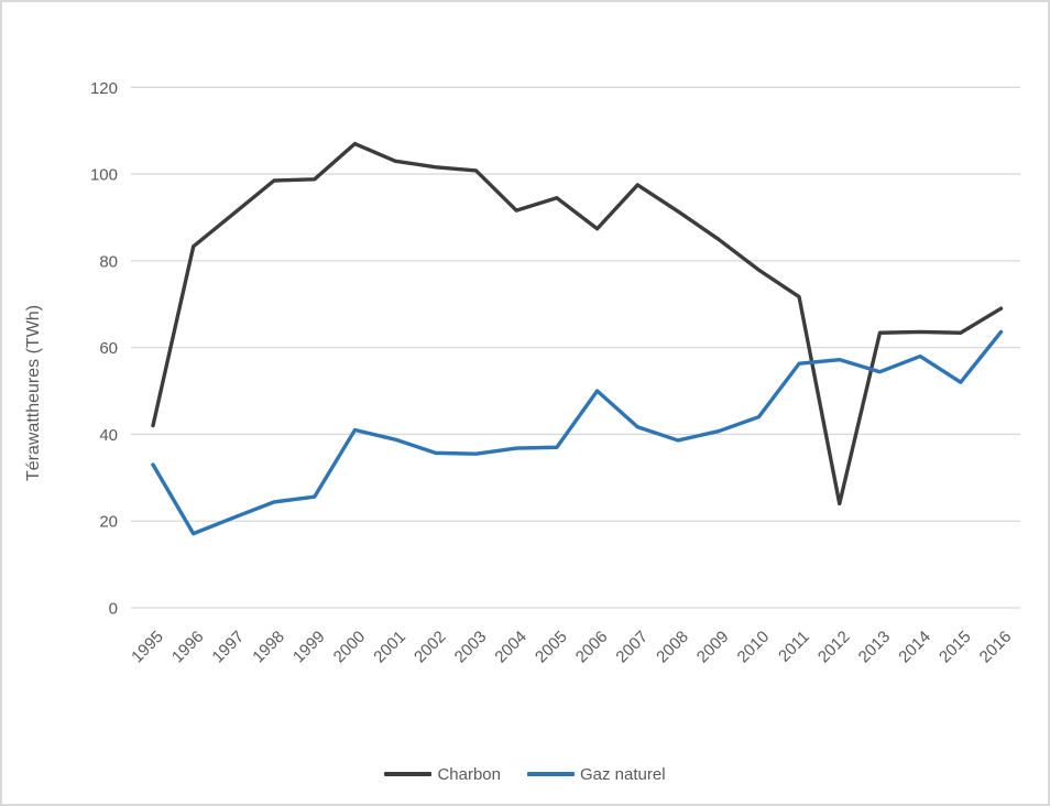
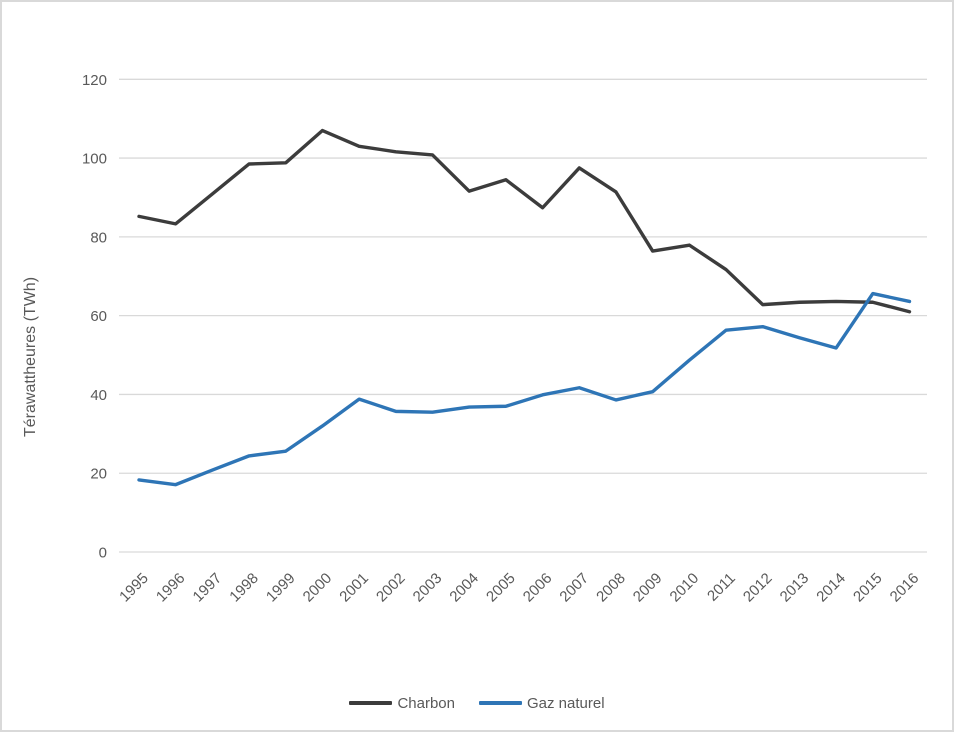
Charbon/1995: 42 -> 85
Gaz naturel/1995: 33 -> 18
Gaz naturel/2000: 41 -> 32
Gaz naturel/2006: 50 -> 40
Charbon/2009: 85 -> 76
Gaz naturel/2010: 44 -> 49
Charbon/2012: 24 -> 63
Gaz naturel/2014: 58 -> 52
Gaz naturel/2015: 52 -> 66
Charbon/2016: 69 -> 61
